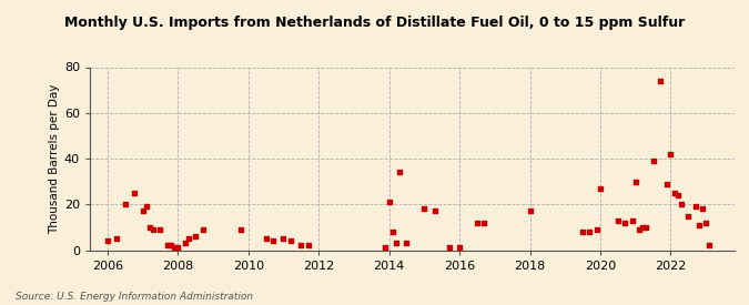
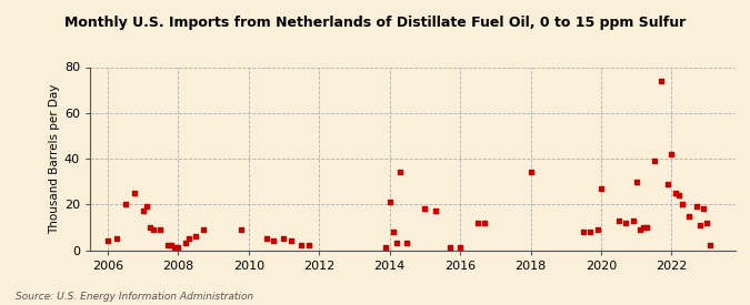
2018: 17 -> 34
